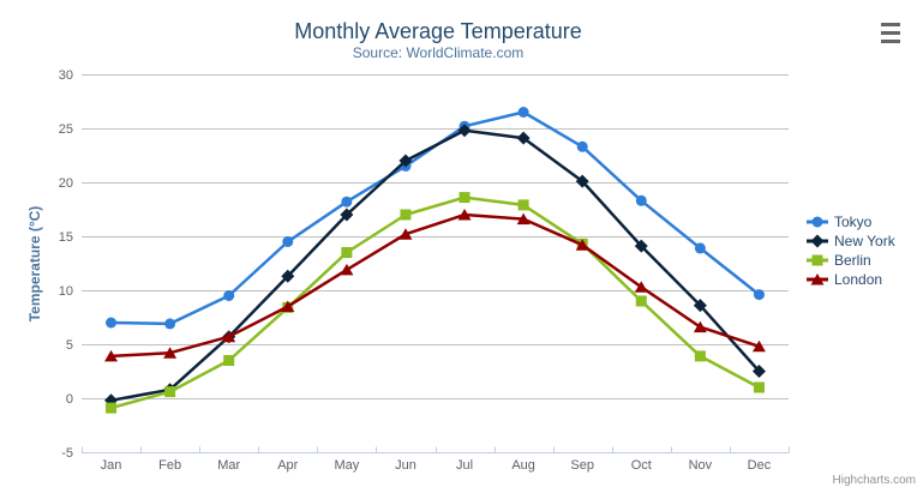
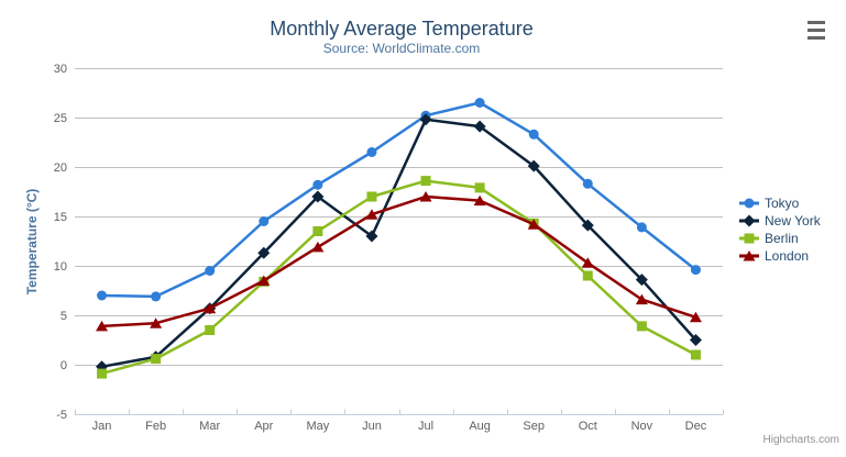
New York/Jun: 22 -> 13
